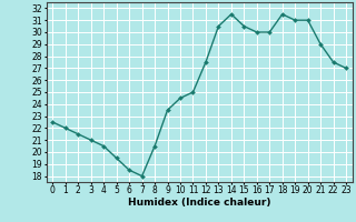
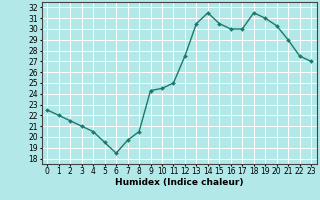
7: 18.0 -> 19.7
9: 23.5 -> 24.3
20: 31.0 -> 30.3
